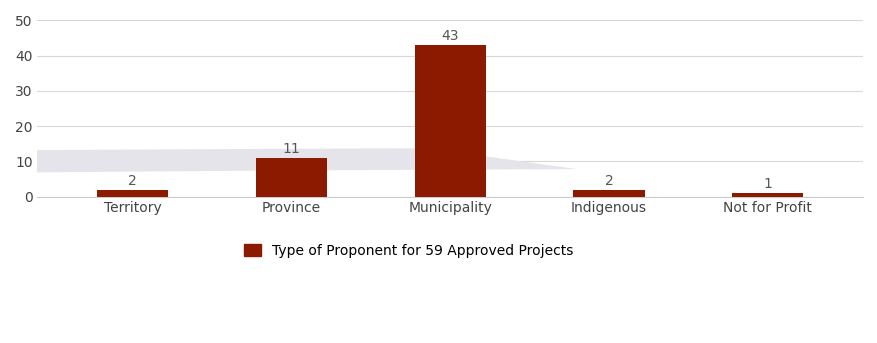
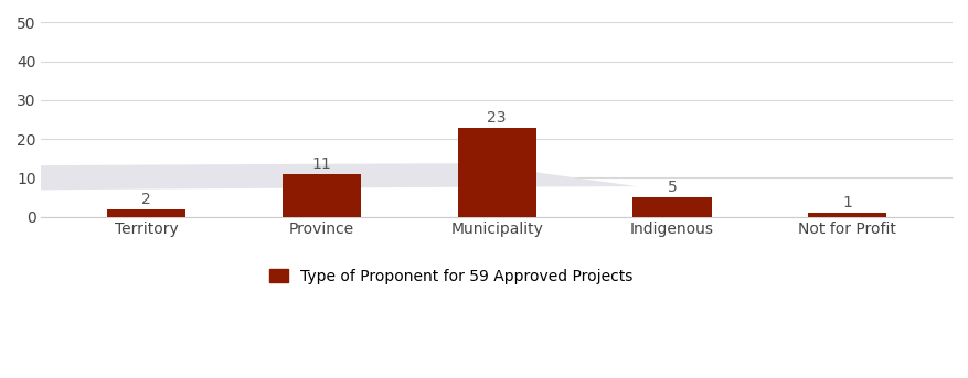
Municipality: 43 -> 23
Indigenous: 2 -> 5
